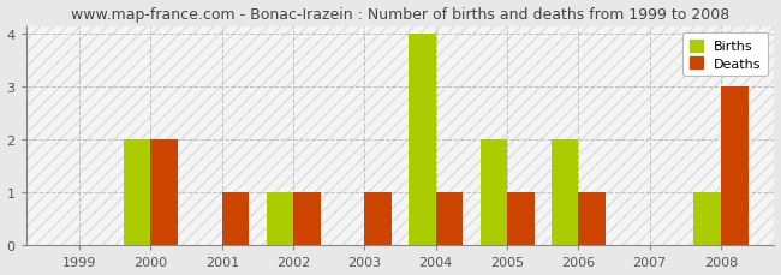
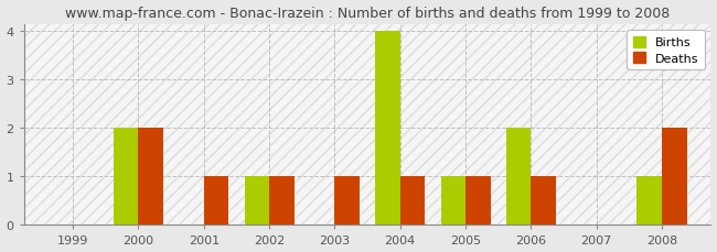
Births/2005: 2 -> 1
Deaths/2008: 3 -> 2
